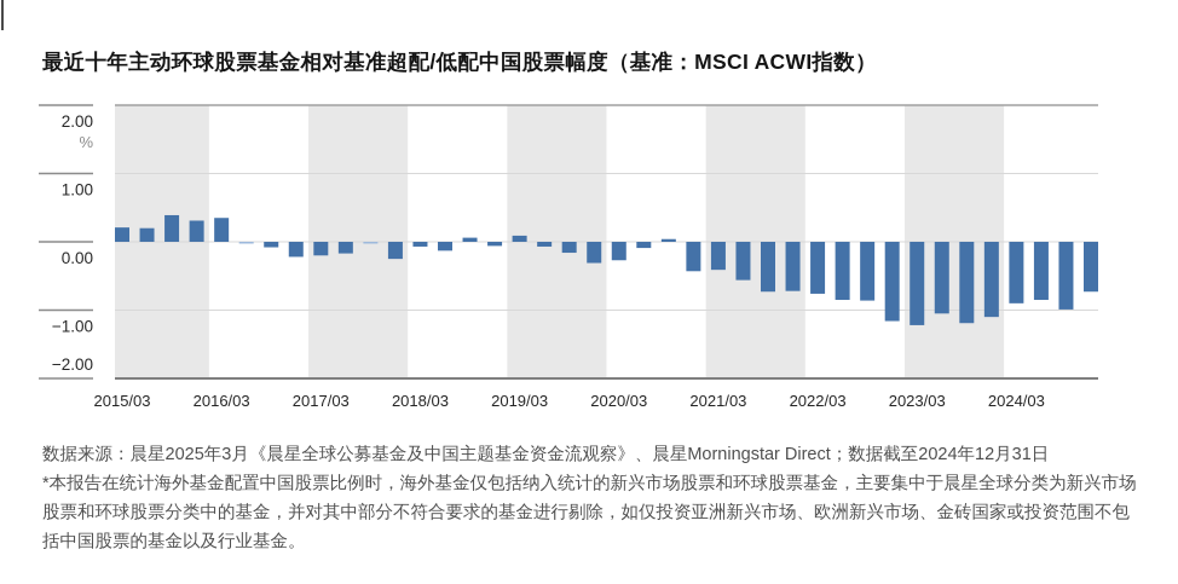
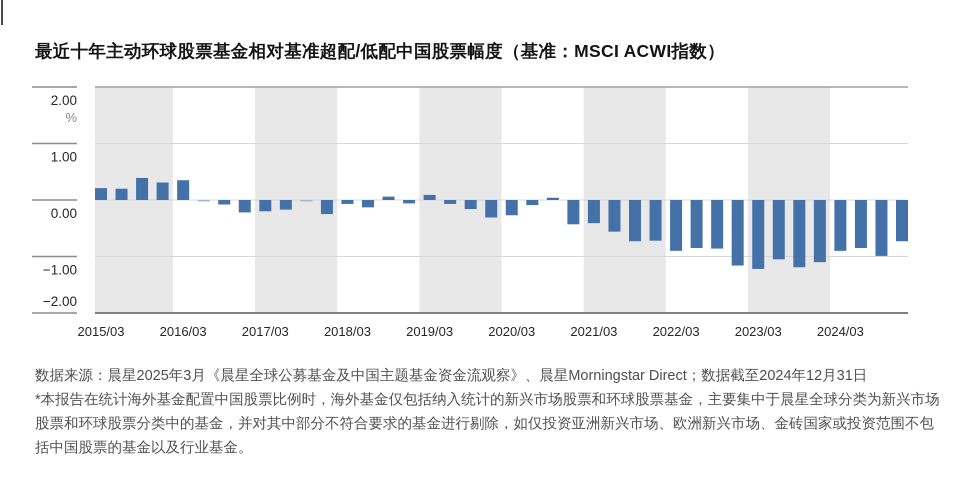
2022/03: -0.8 -> -0.9
